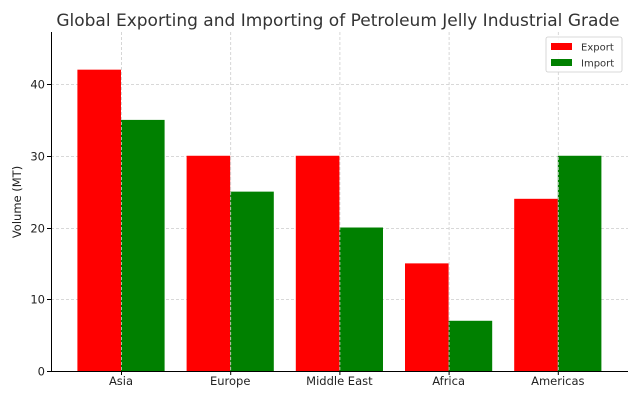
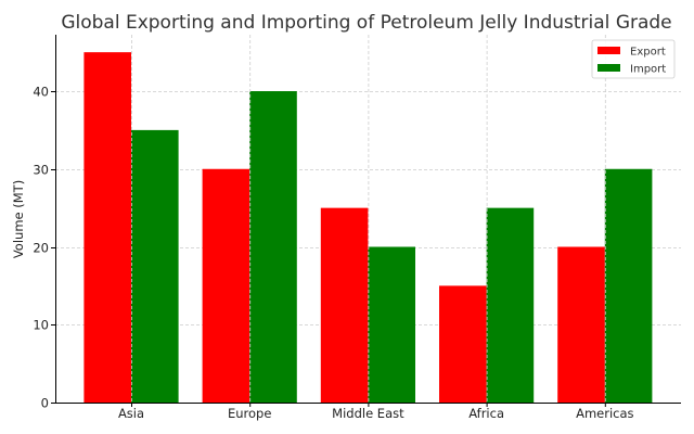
Export/Asia: 42 -> 45
Import/Europe: 25 -> 40
Export/Middle East: 30 -> 25
Import/Africa: 7 -> 25
Export/Americas: 24 -> 20
